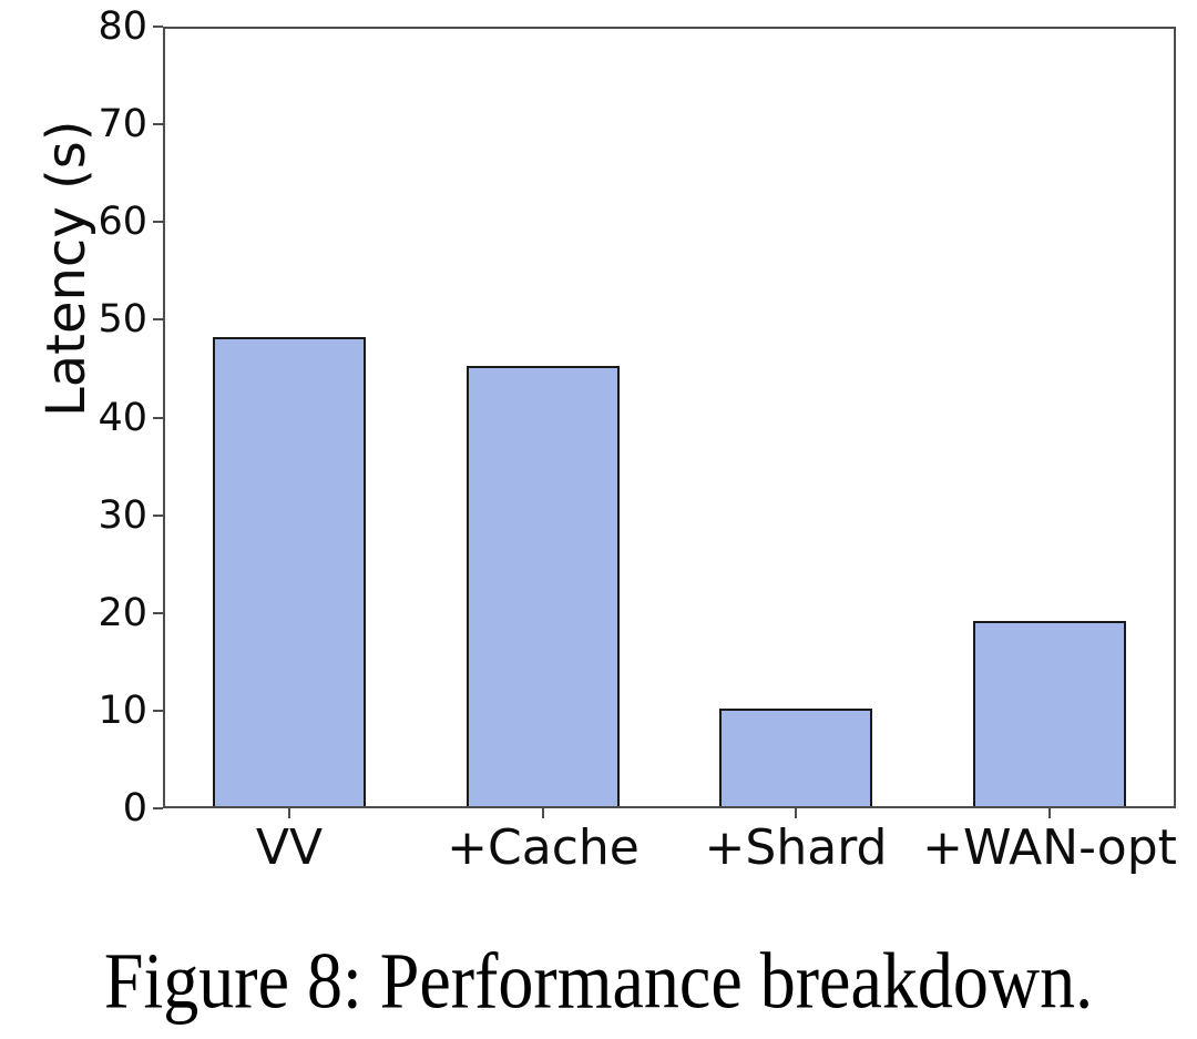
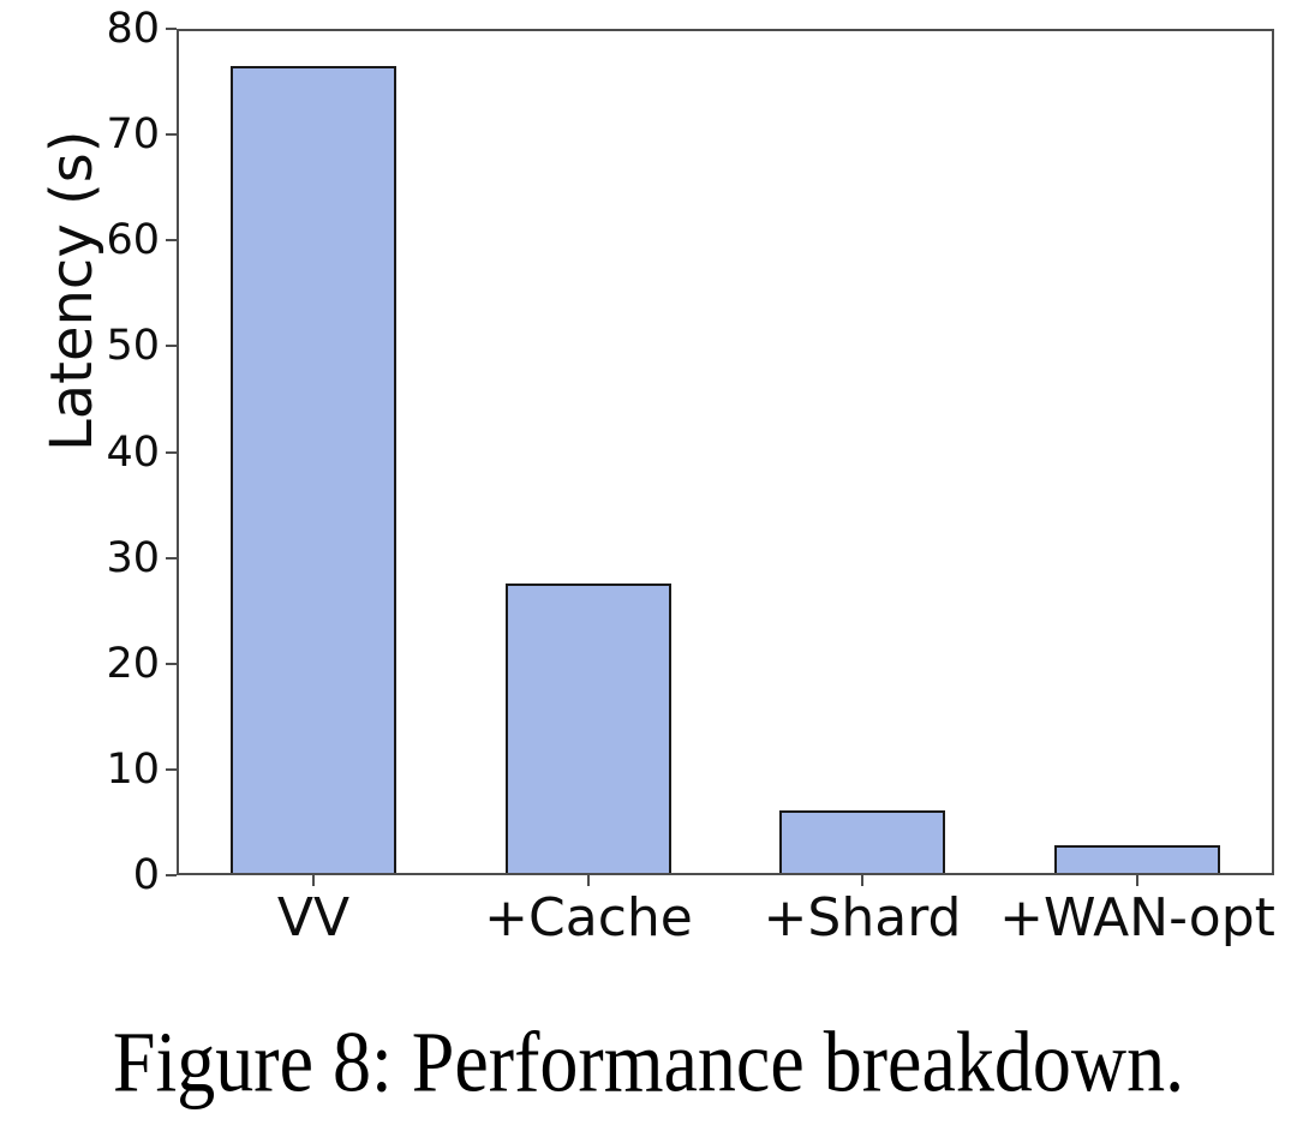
VV: 48 -> 76
+Cache: 45 -> 27
+Shard: 10 -> 6
+WAN-opt: 19 -> 3
